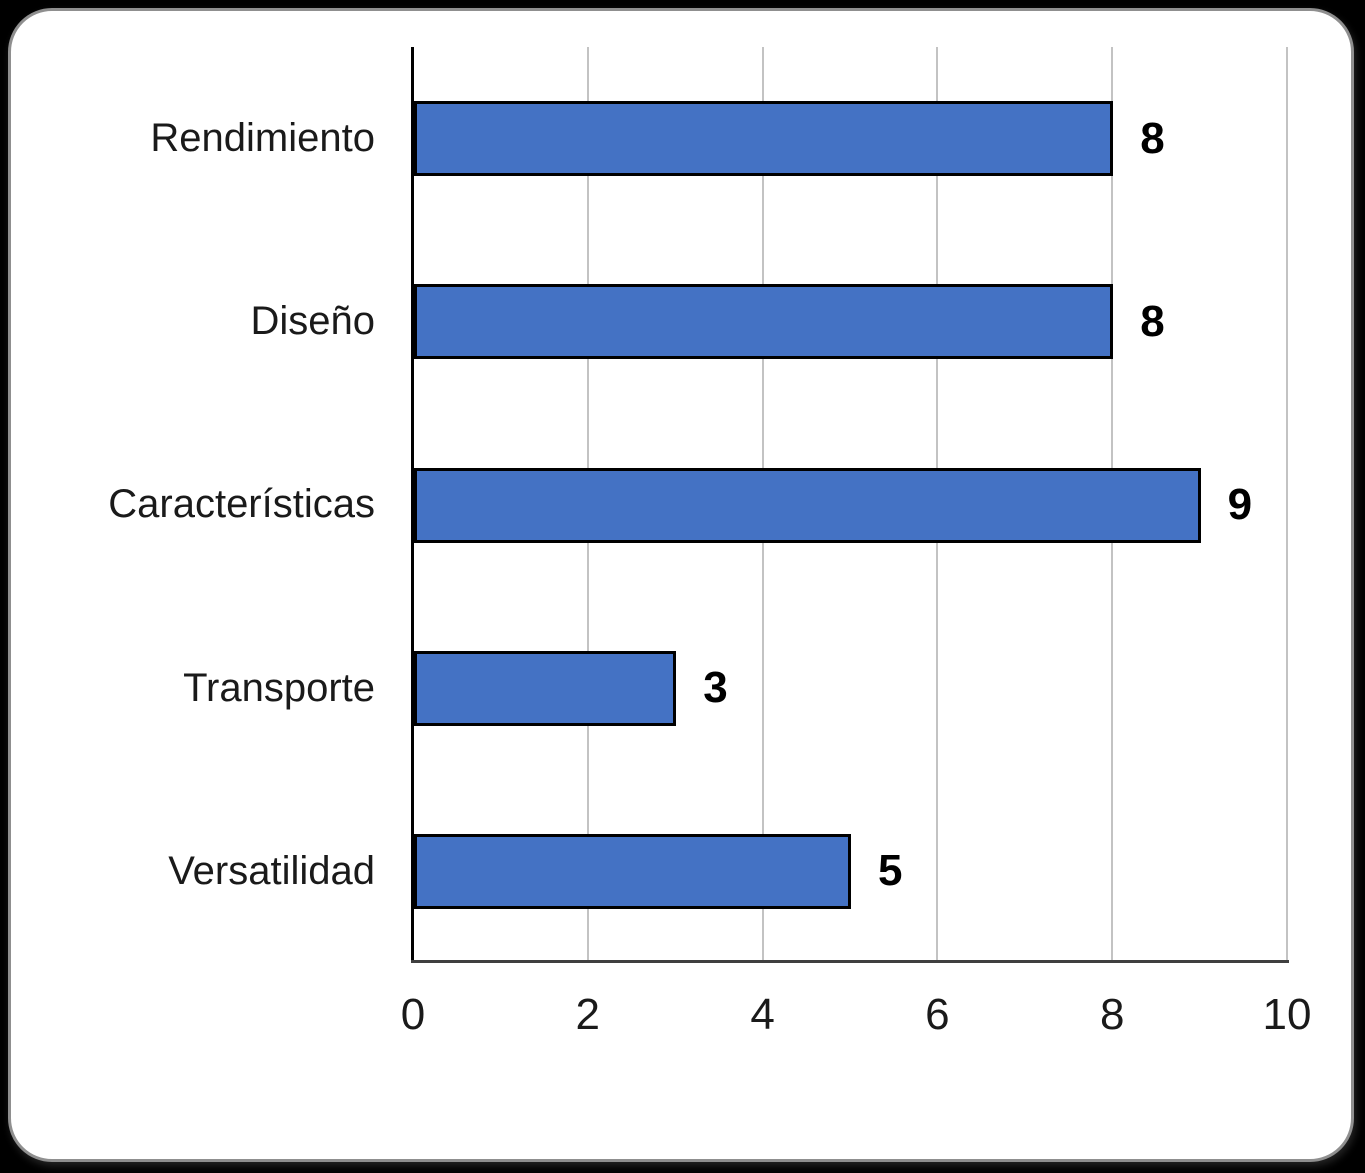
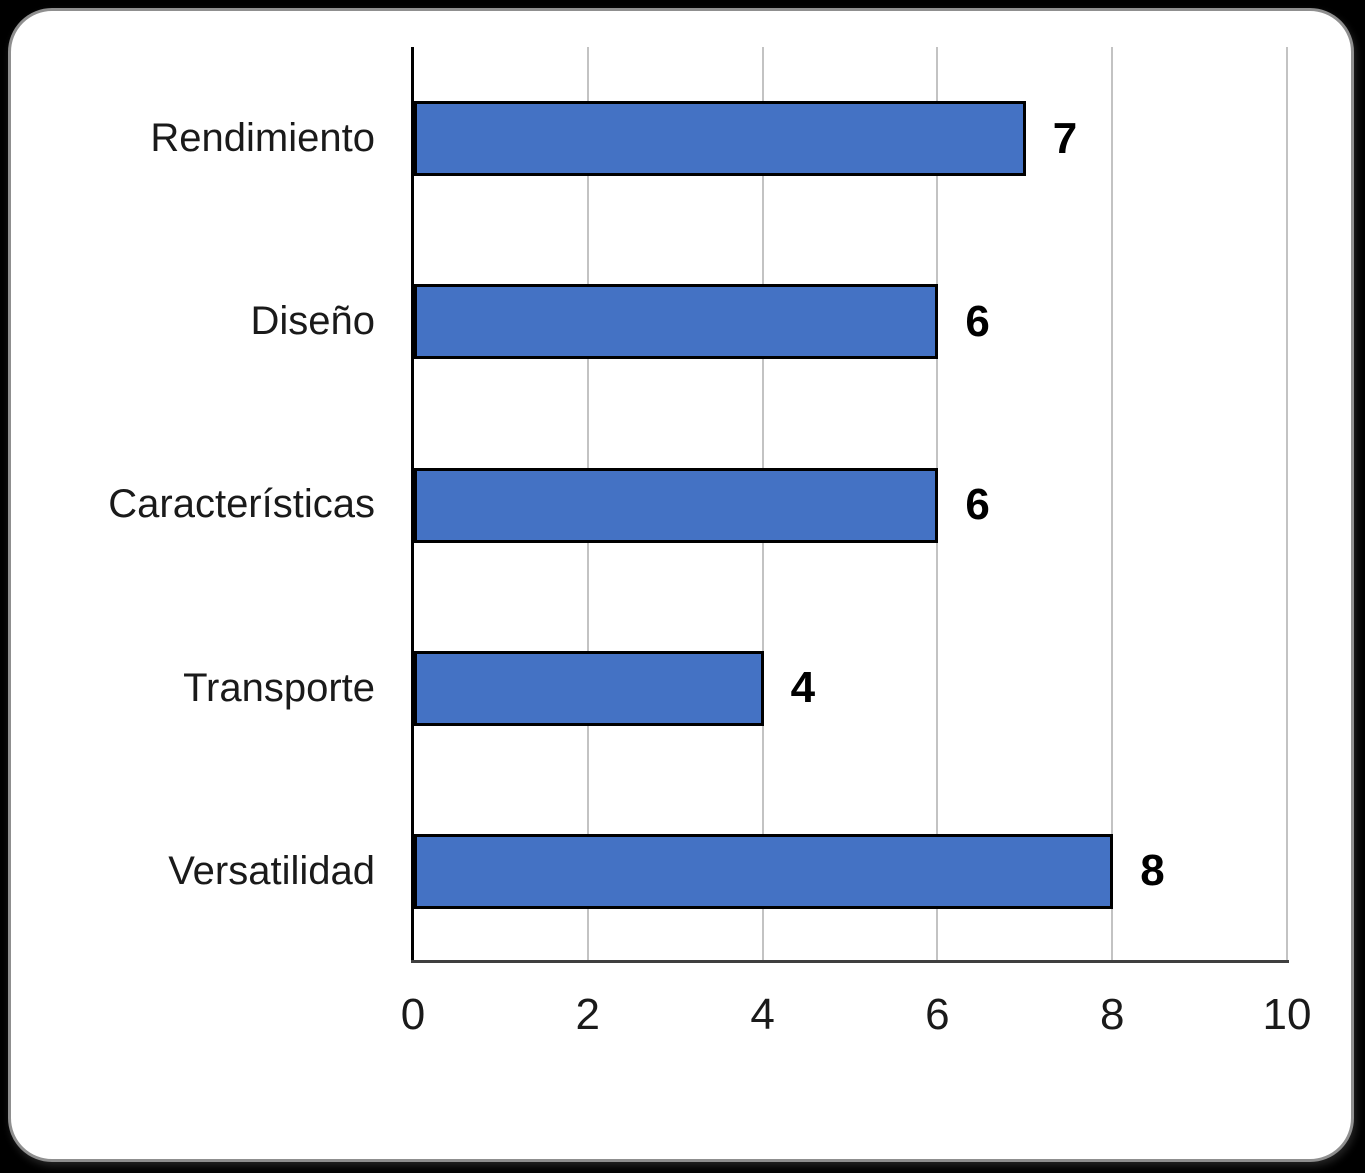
Rendimiento: 8 -> 7
Diseño: 8 -> 6
Características: 9 -> 6
Transporte: 3 -> 4
Versatilidad: 5 -> 8
